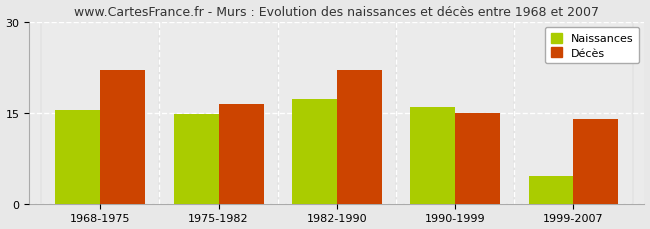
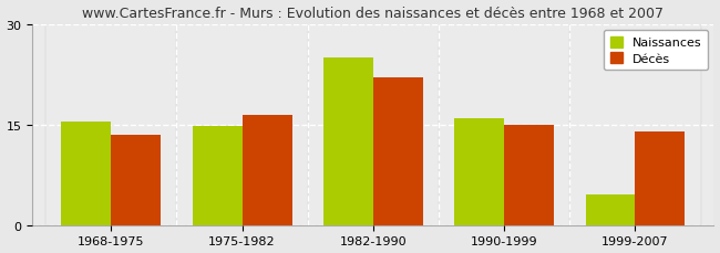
Décès/1968-1975: 22.0 -> 13.5
Naissances/1982-1990: 17.2 -> 25.0
